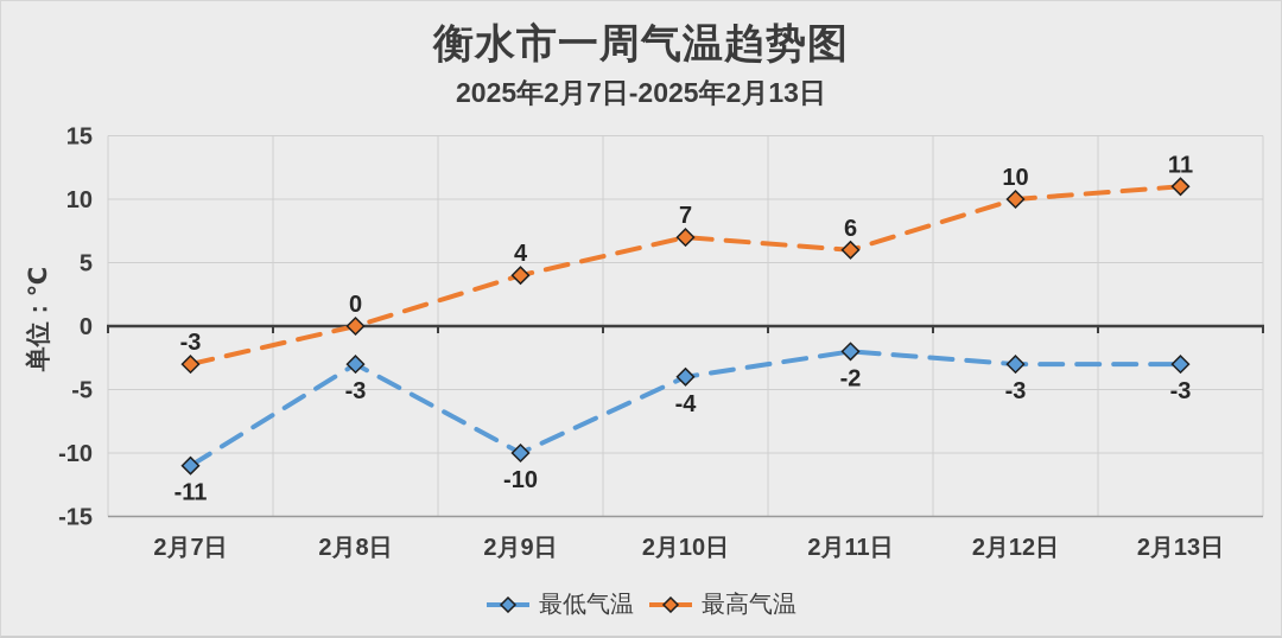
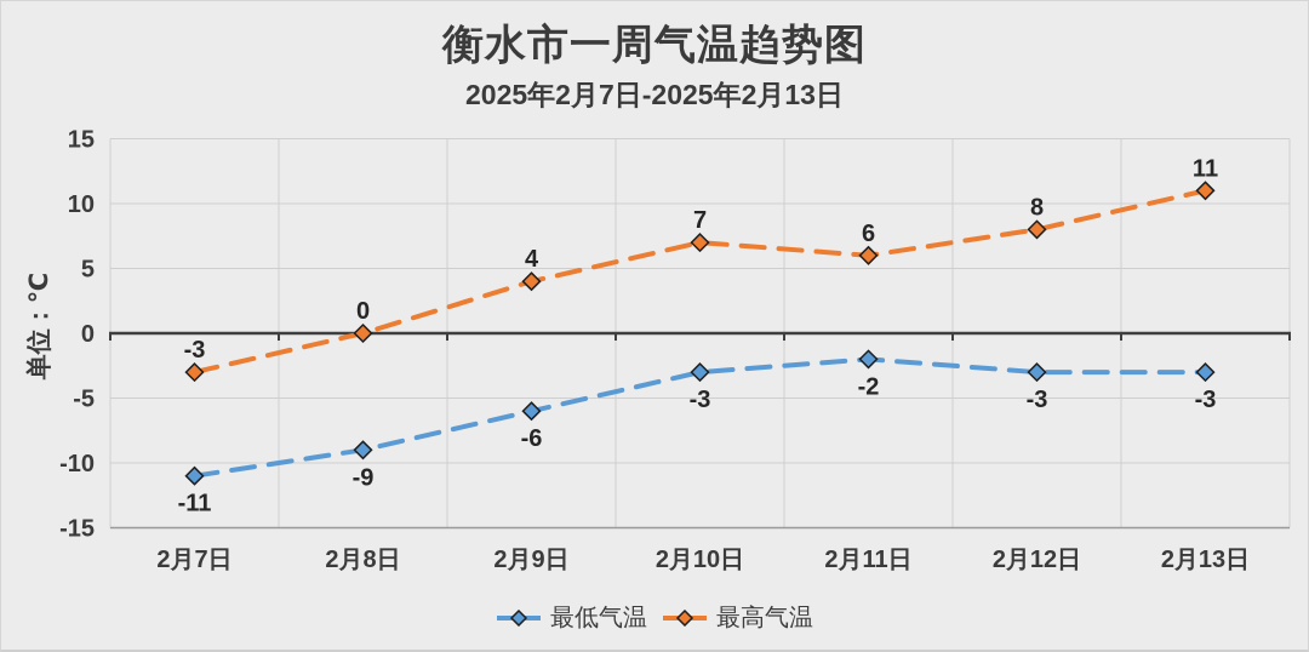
最低气温/2月8日: -3 -> -9
最低气温/2月9日: -10 -> -6
最低气温/2月10日: -4 -> -3
最高气温/2月12日: 10 -> 8
